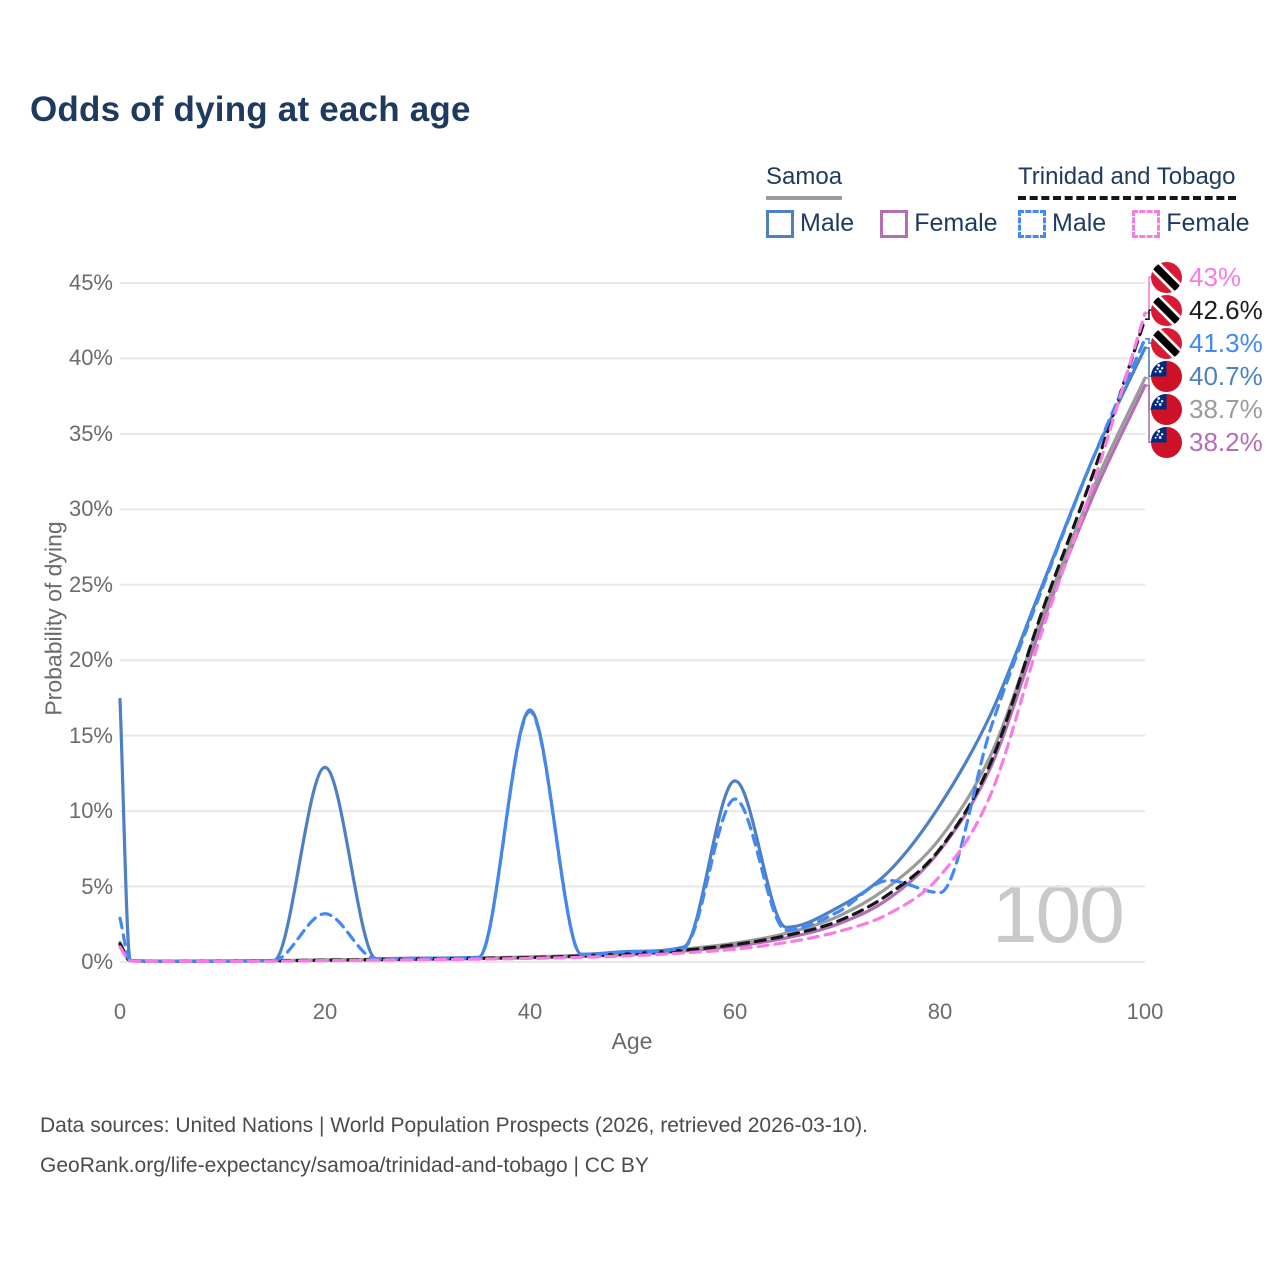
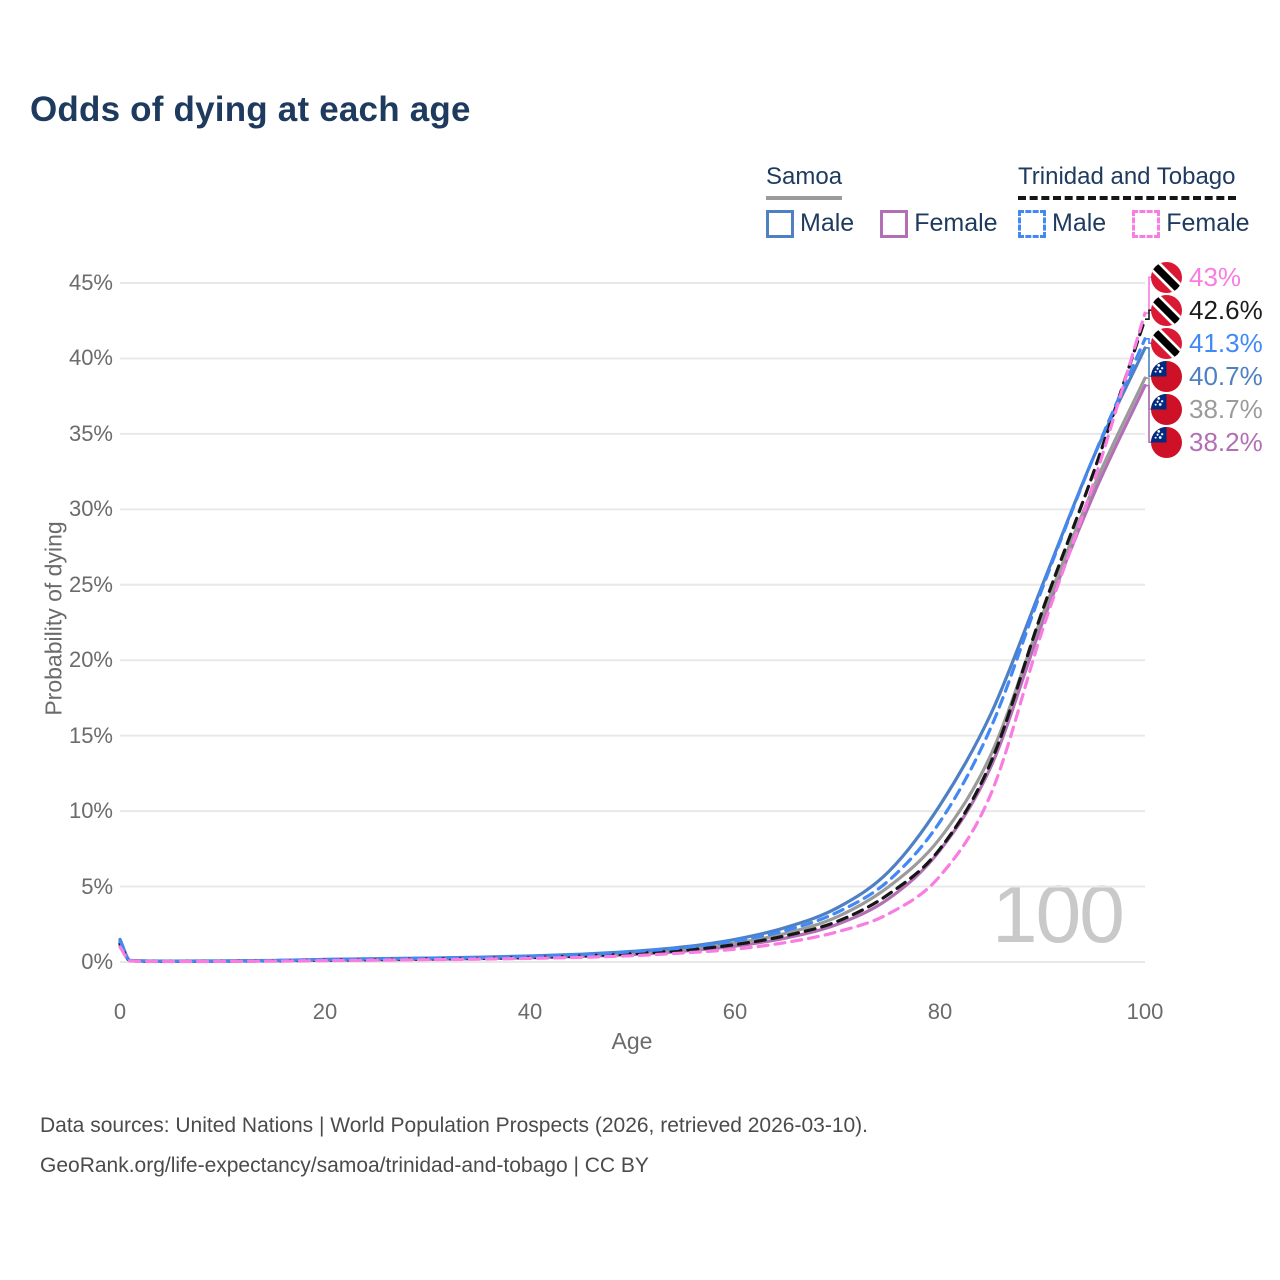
Samoa Male/0: 17.4% -> 1.5%
Trinidad and Tobago Male/0: 2.9% -> 1.4%
Samoa Male/20: 12.9% -> 0.2%
Trinidad and Tobago Male/20: 3.2% -> 0.2%
Samoa Male/40: 16.7% -> 0.4%
Trinidad and Tobago Male/40: 16.6% -> 0.4%
Samoa Male/60: 12.0% -> 1.5%
Trinidad and Tobago Male/60: 10.8% -> 1.4%
Trinidad and Tobago Male/80: 4.6% -> 9.3%
